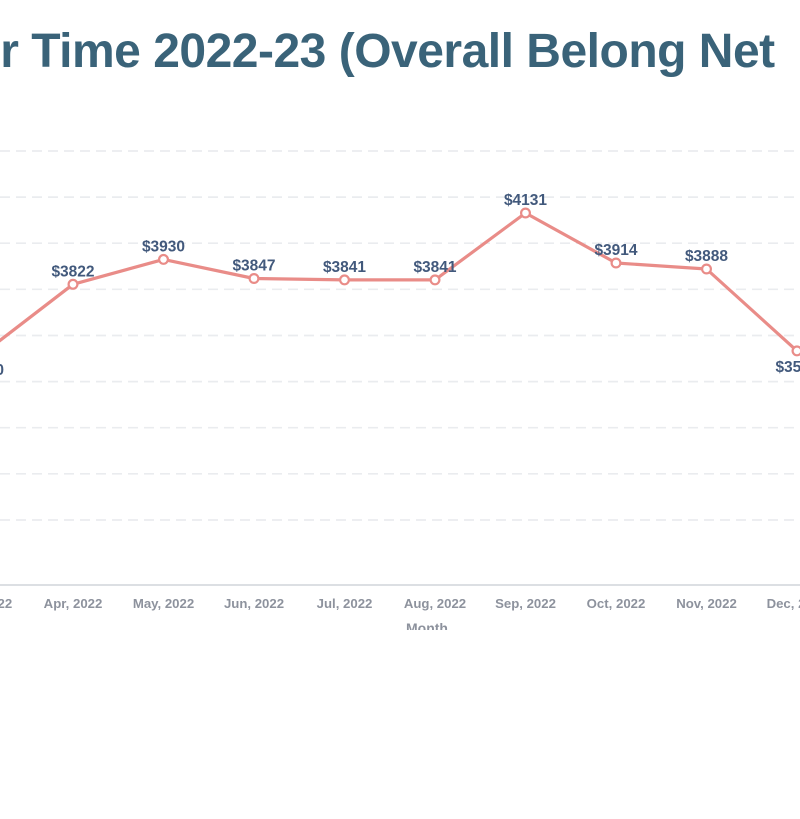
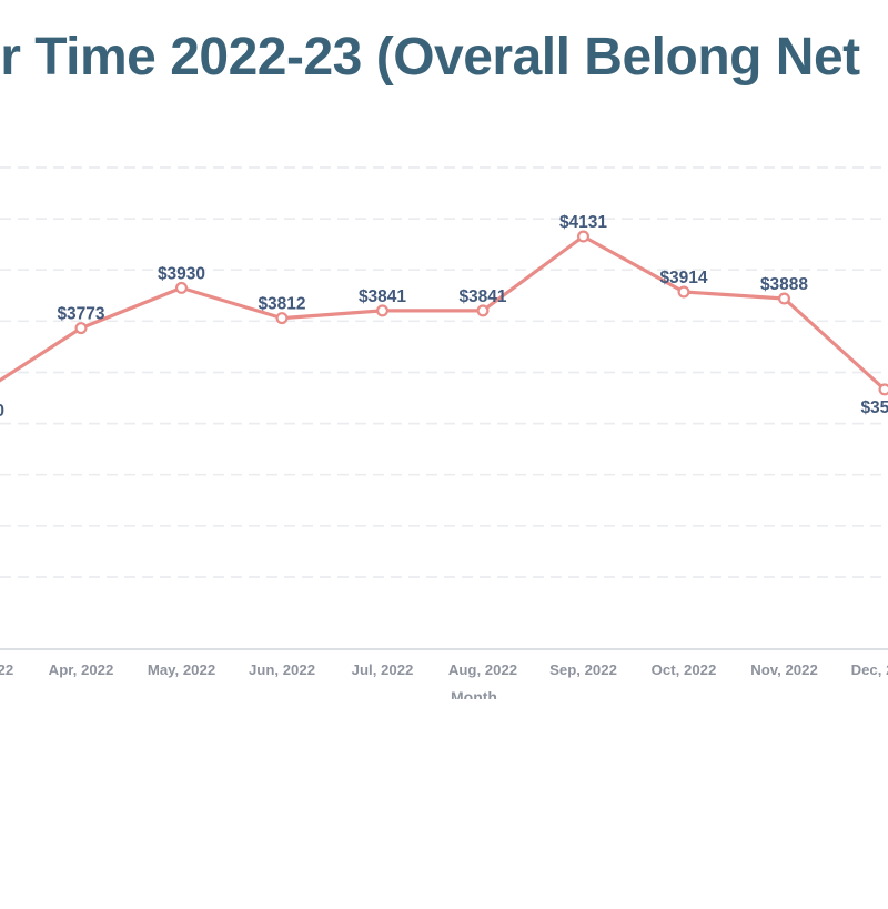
Apr, 2022: $3822 -> $3773
Jun, 2022: $3847 -> $3812
